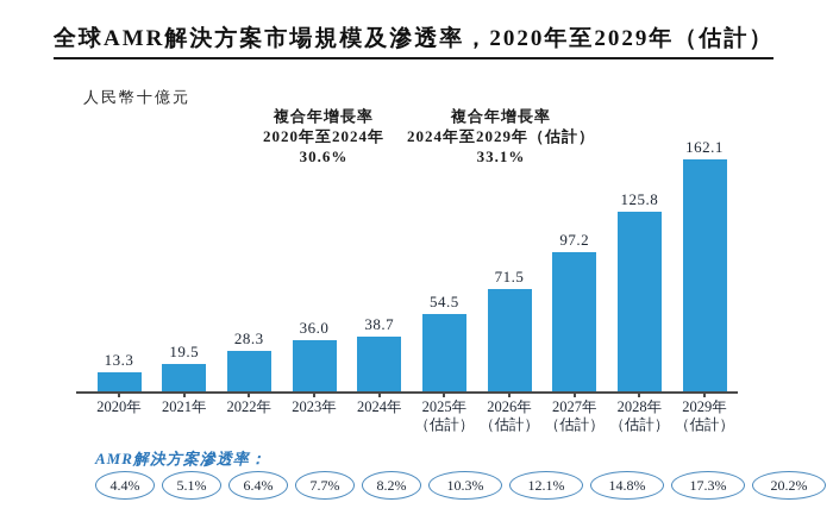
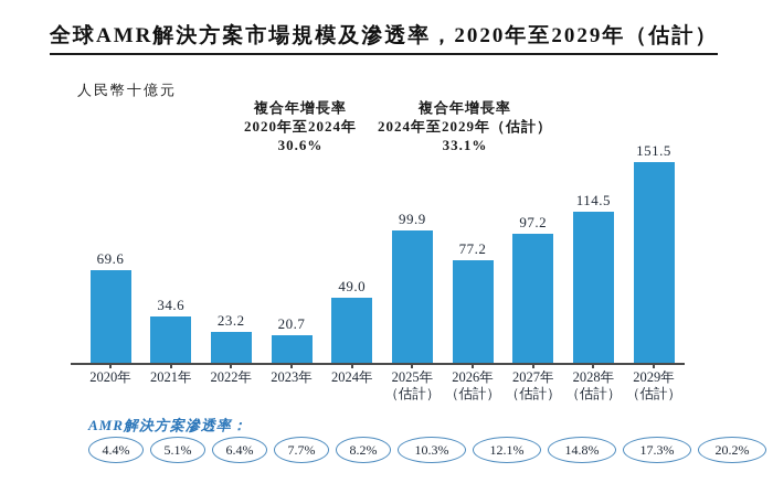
2020年: 13.3 -> 69.6
2021年: 19.5 -> 34.6
2022年: 28.3 -> 23.2
2023年: 36.0 -> 20.7
2024年: 38.7 -> 49.0
2025年: 54.5 -> 99.9
2026年: 71.5 -> 77.2
2028年: 125.8 -> 114.5
2029年: 162.1 -> 151.5
